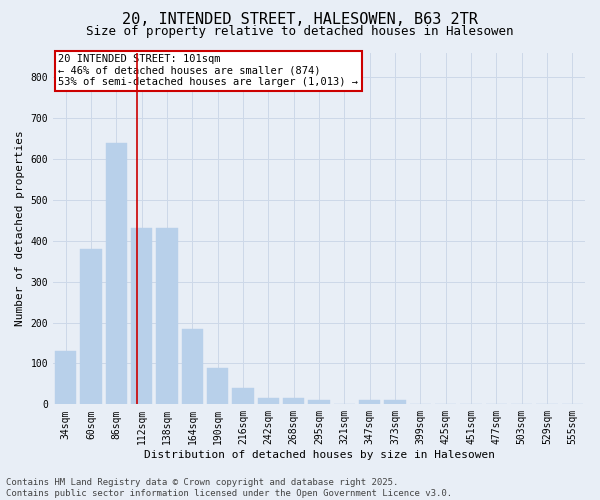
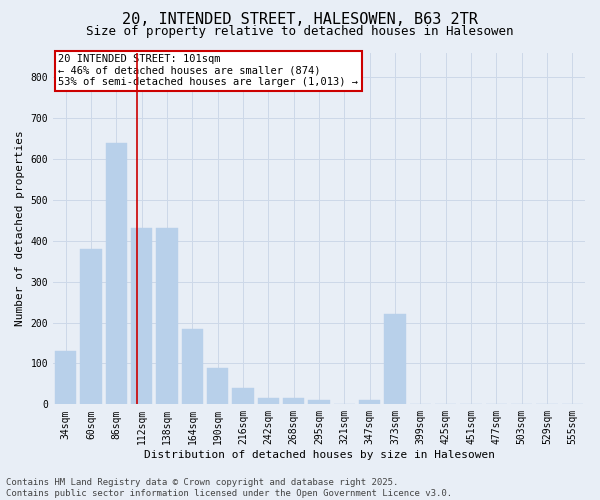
373sqm: 10 -> 220
